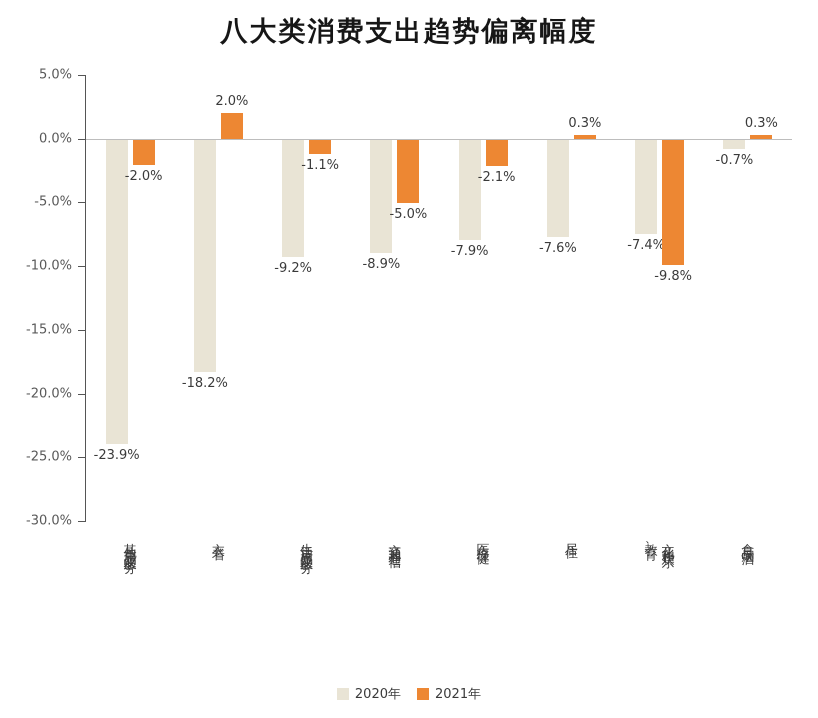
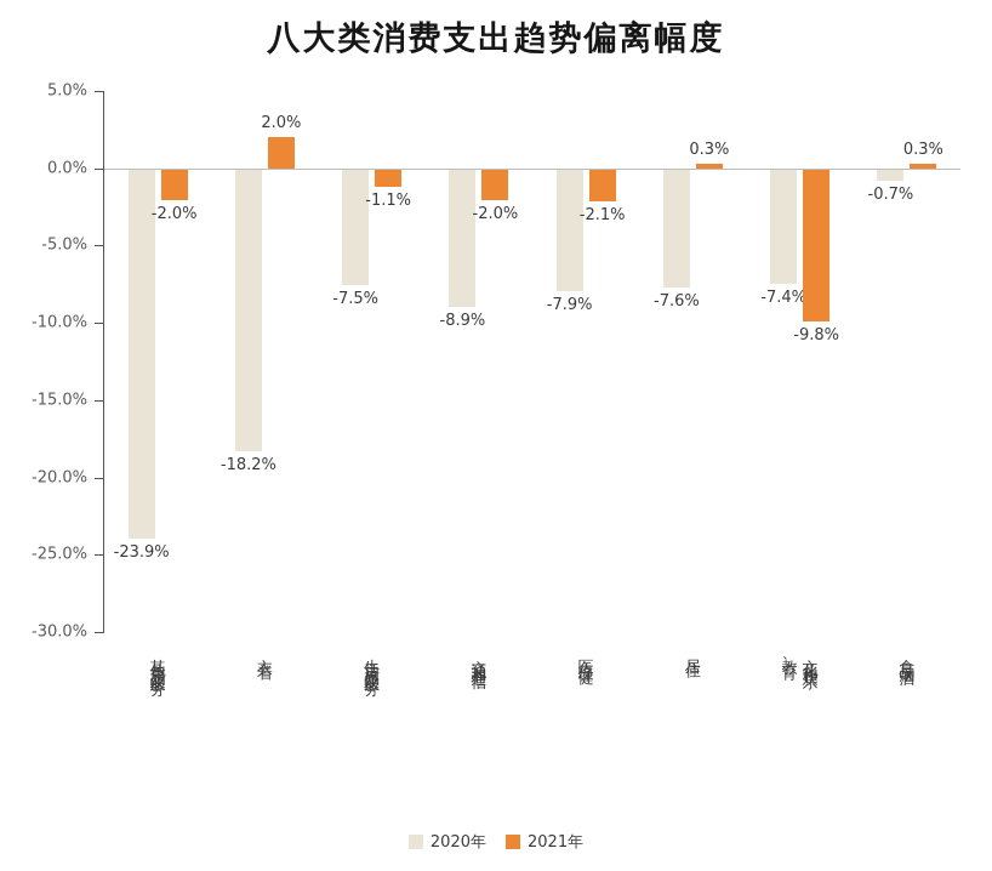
2020年/生活用品及服务: -9.2% -> -7.5%
2021年/交通和通信: -5.0% -> -2.0%
